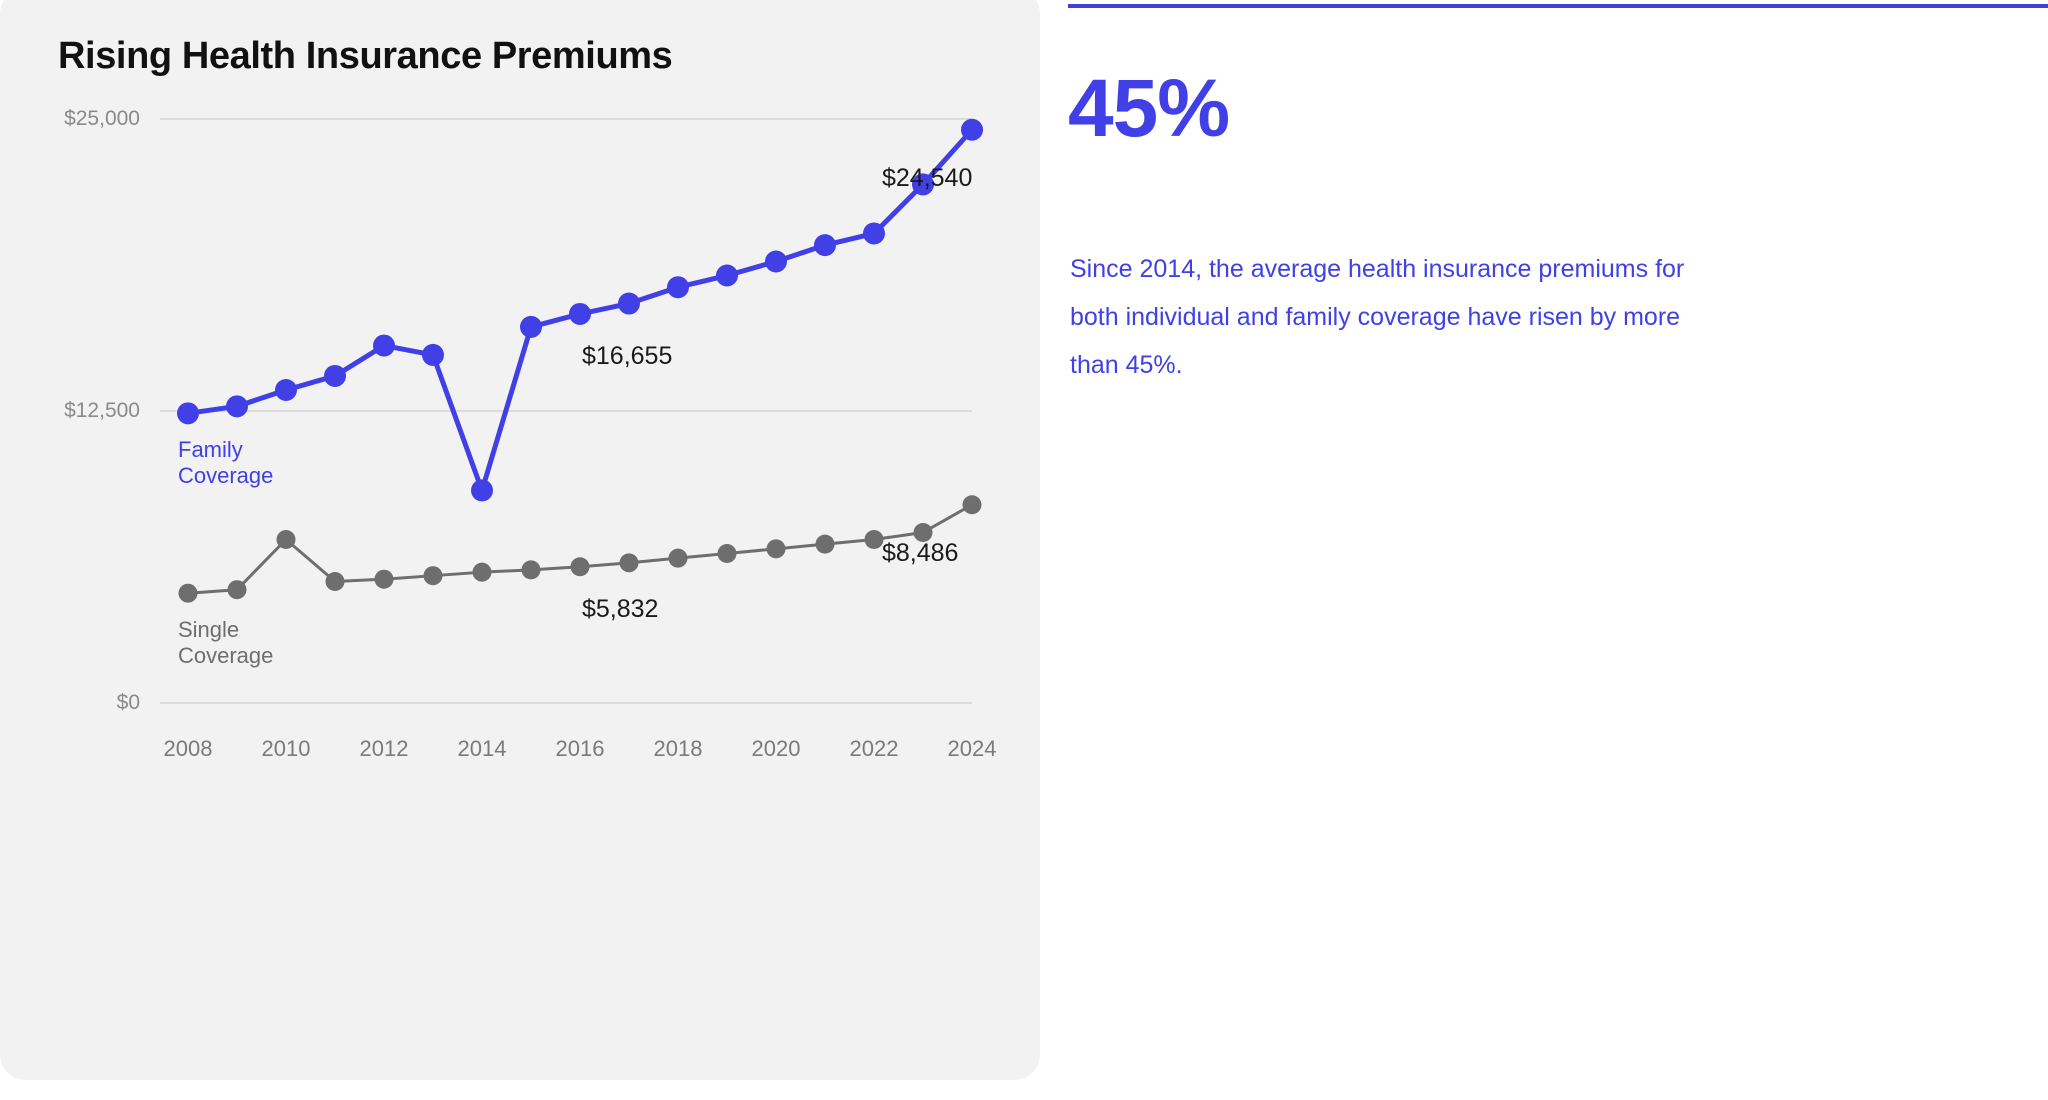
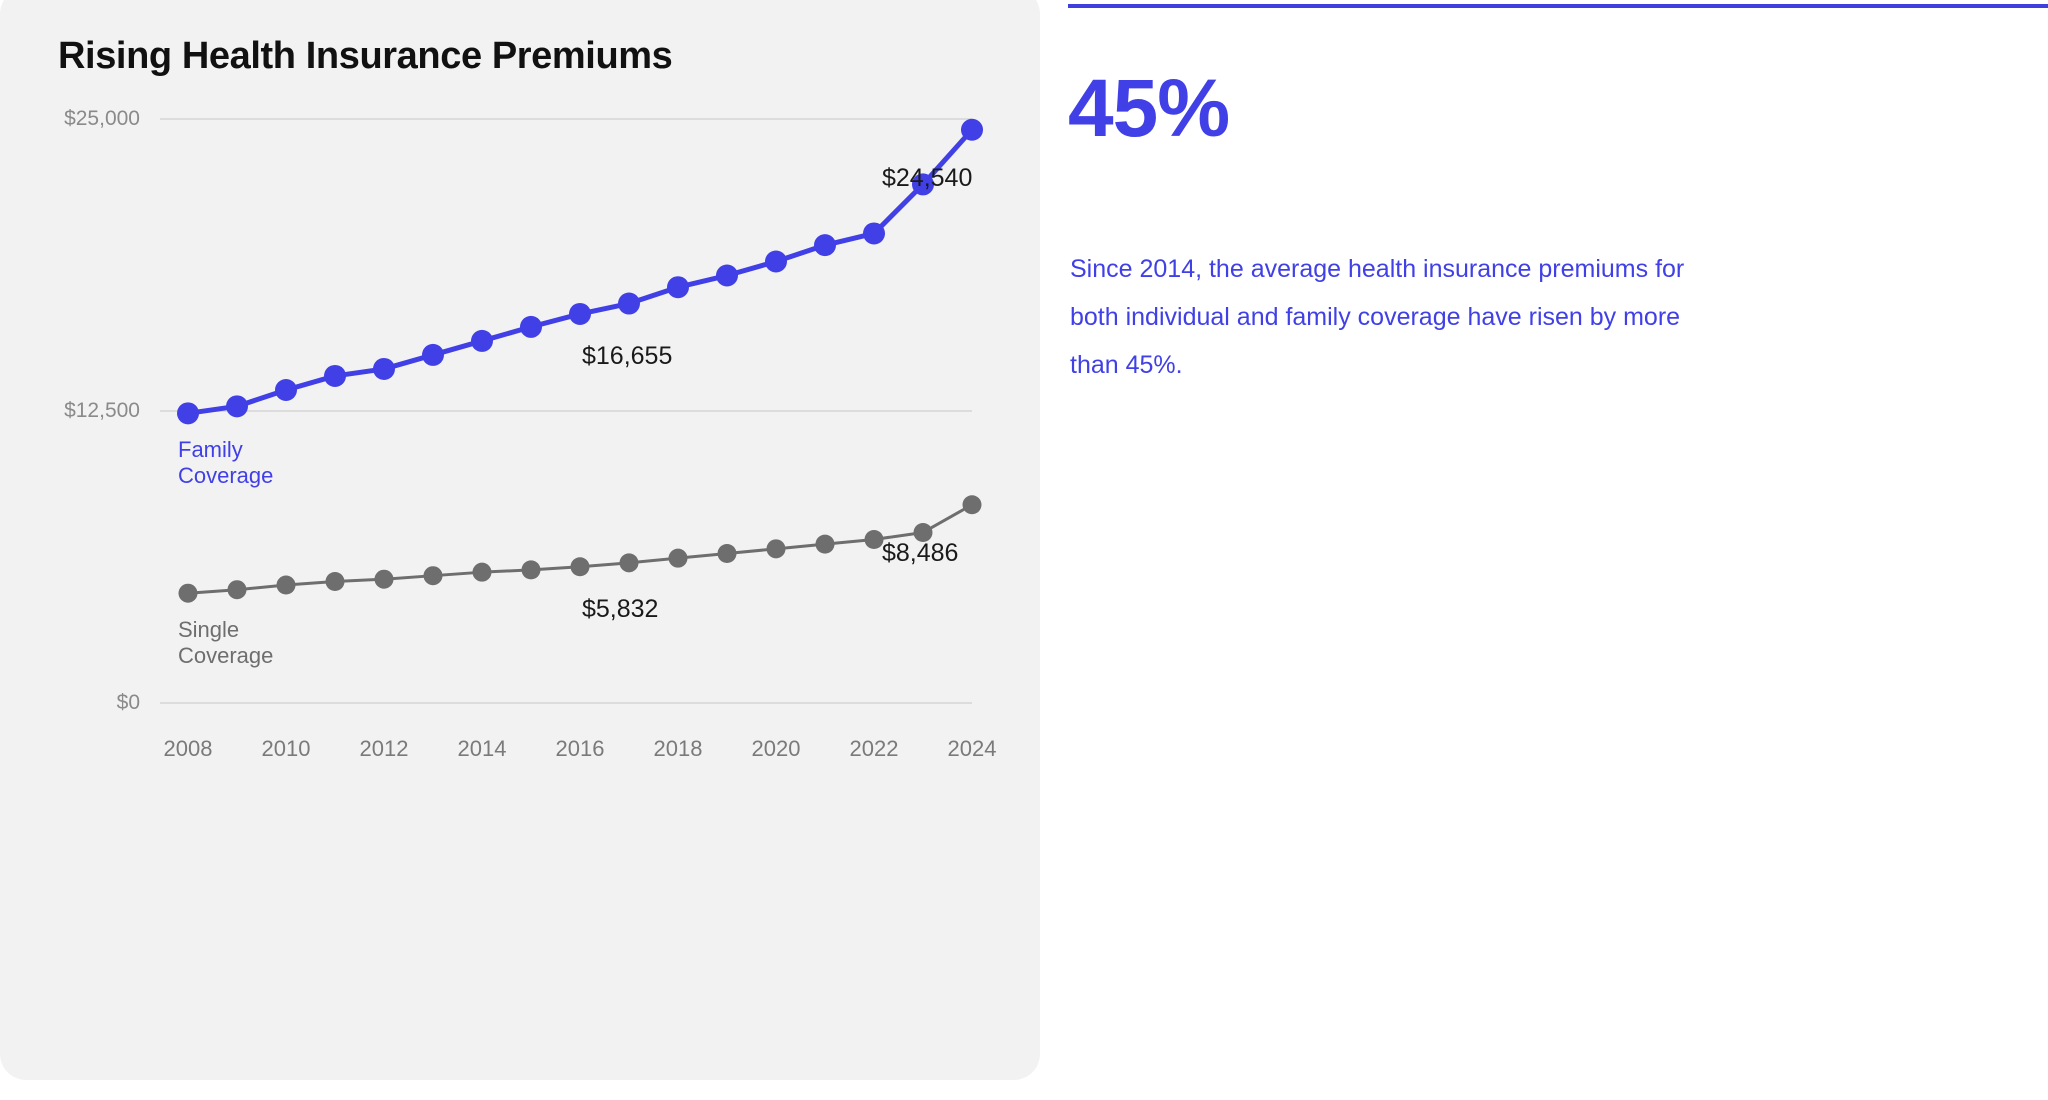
Single Coverage/2010: $7000 -> $5000
Family Coverage/2012: $15300 -> $14300
Family Coverage/2014: $9100 -> $15500
